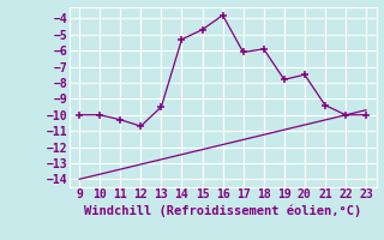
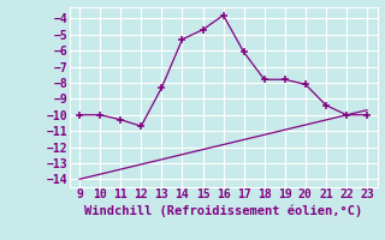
13: -9.5 -> -8.3
18: -5.9 -> -7.8
20: -7.5 -> -8.1
